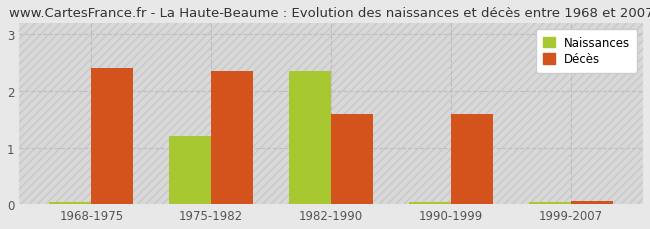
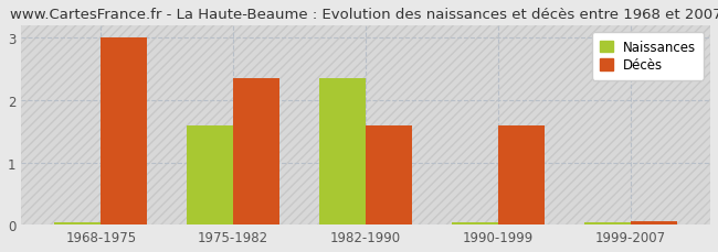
Décès/1968-1975: 2.40 -> 3.00
Naissances/1975-1982: 1.20 -> 1.60
